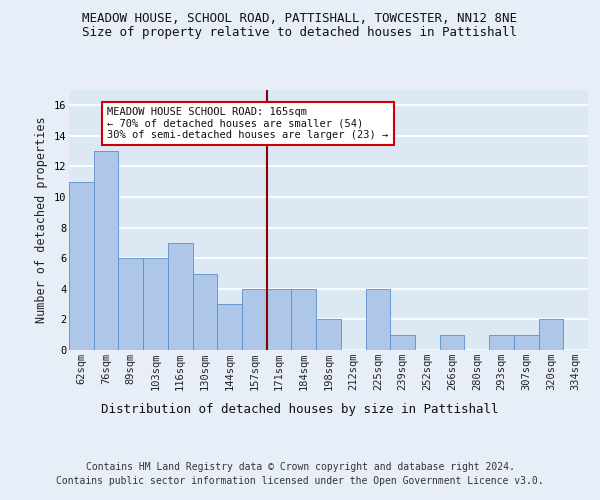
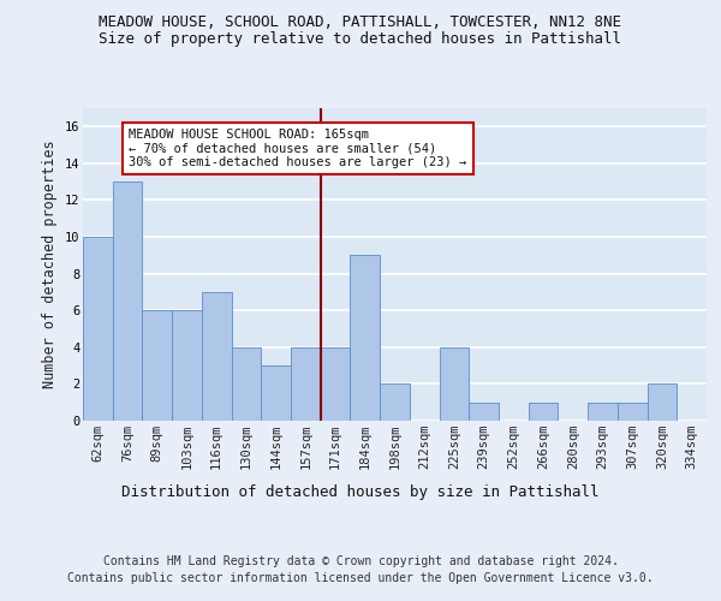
62sqm: 11 -> 10
130sqm: 5 -> 4
184sqm: 4 -> 9
